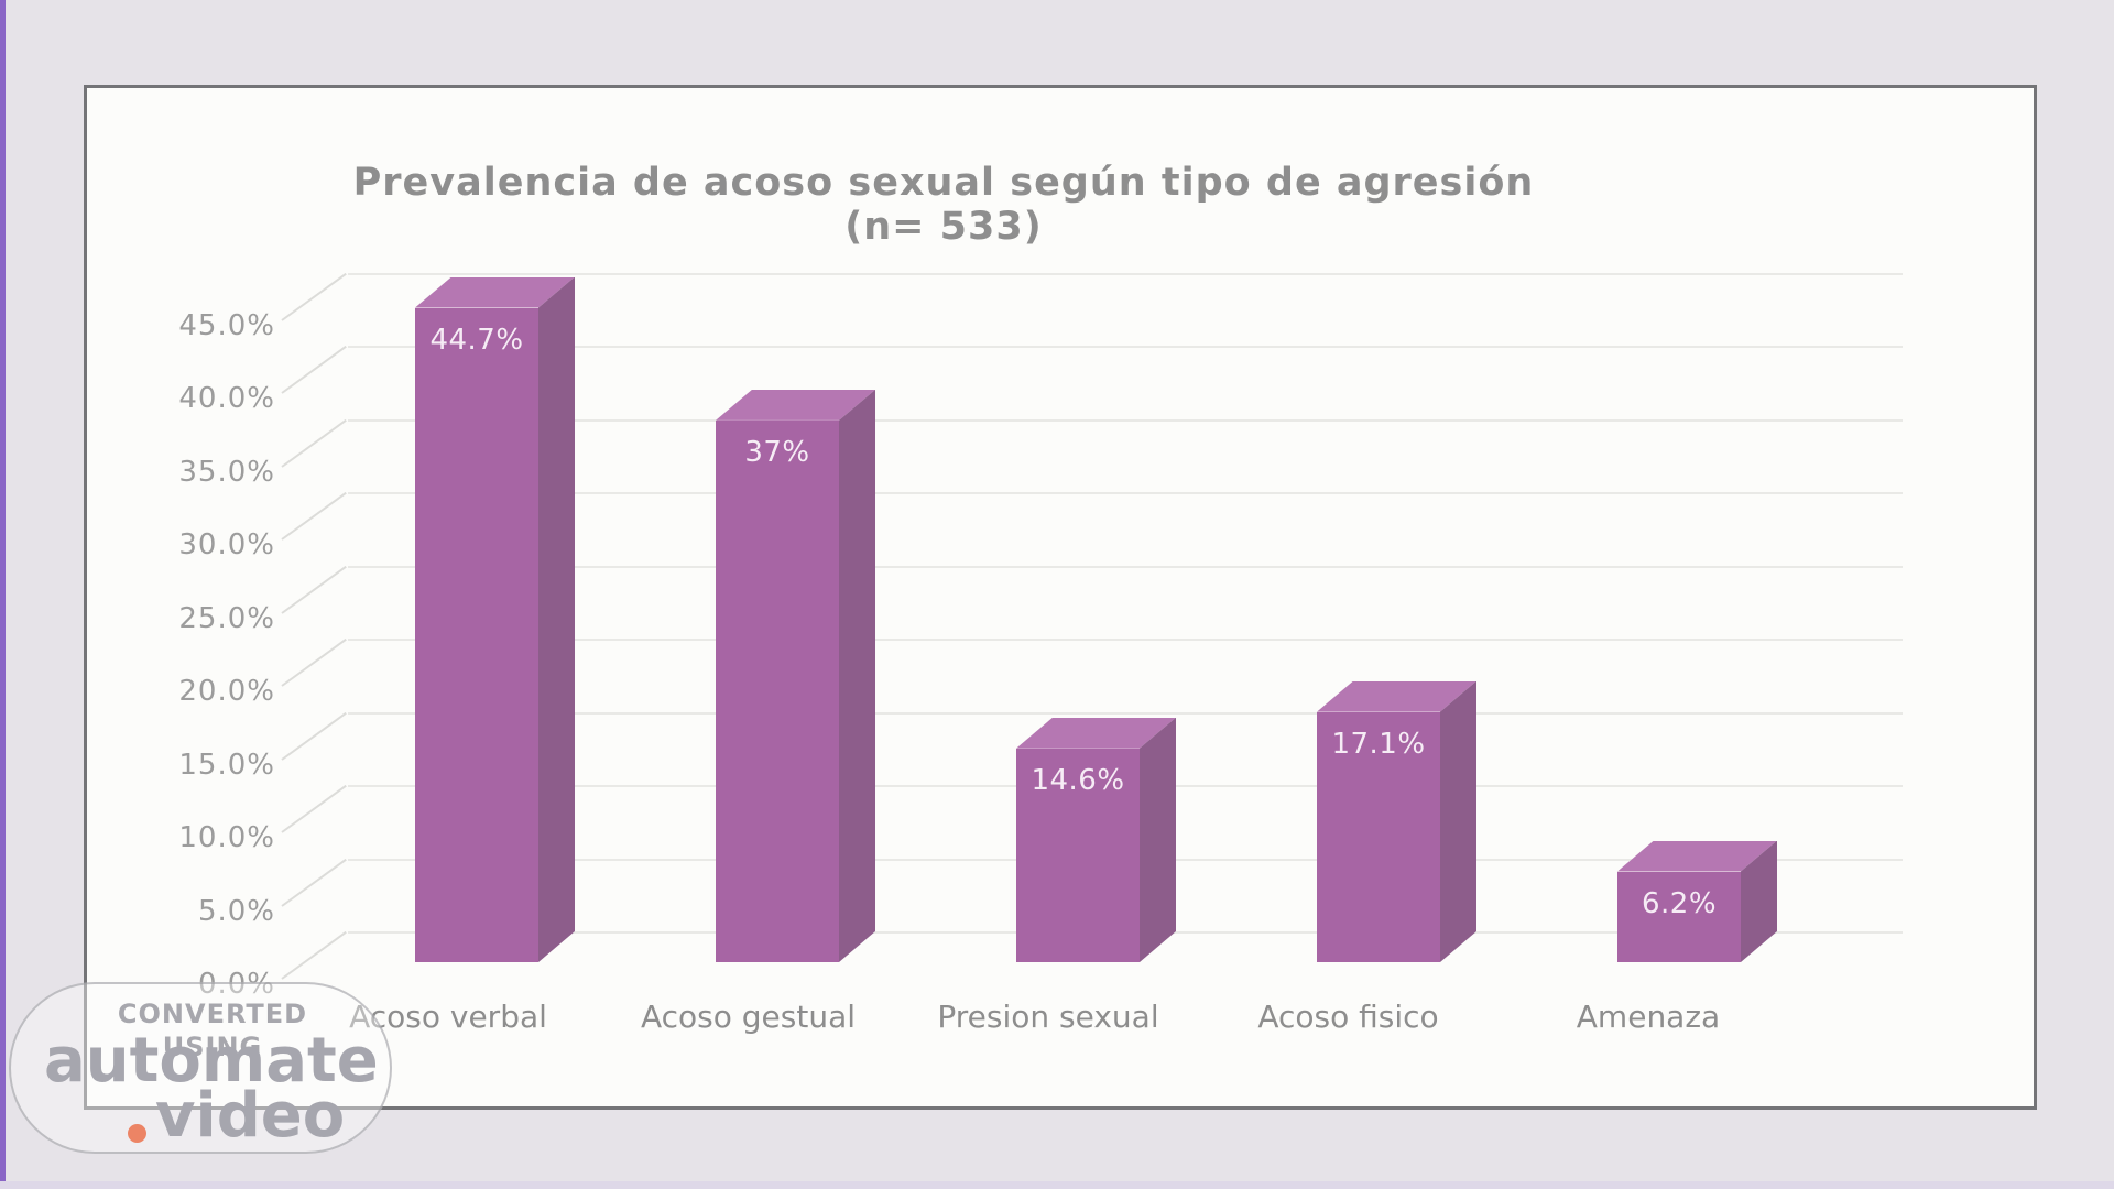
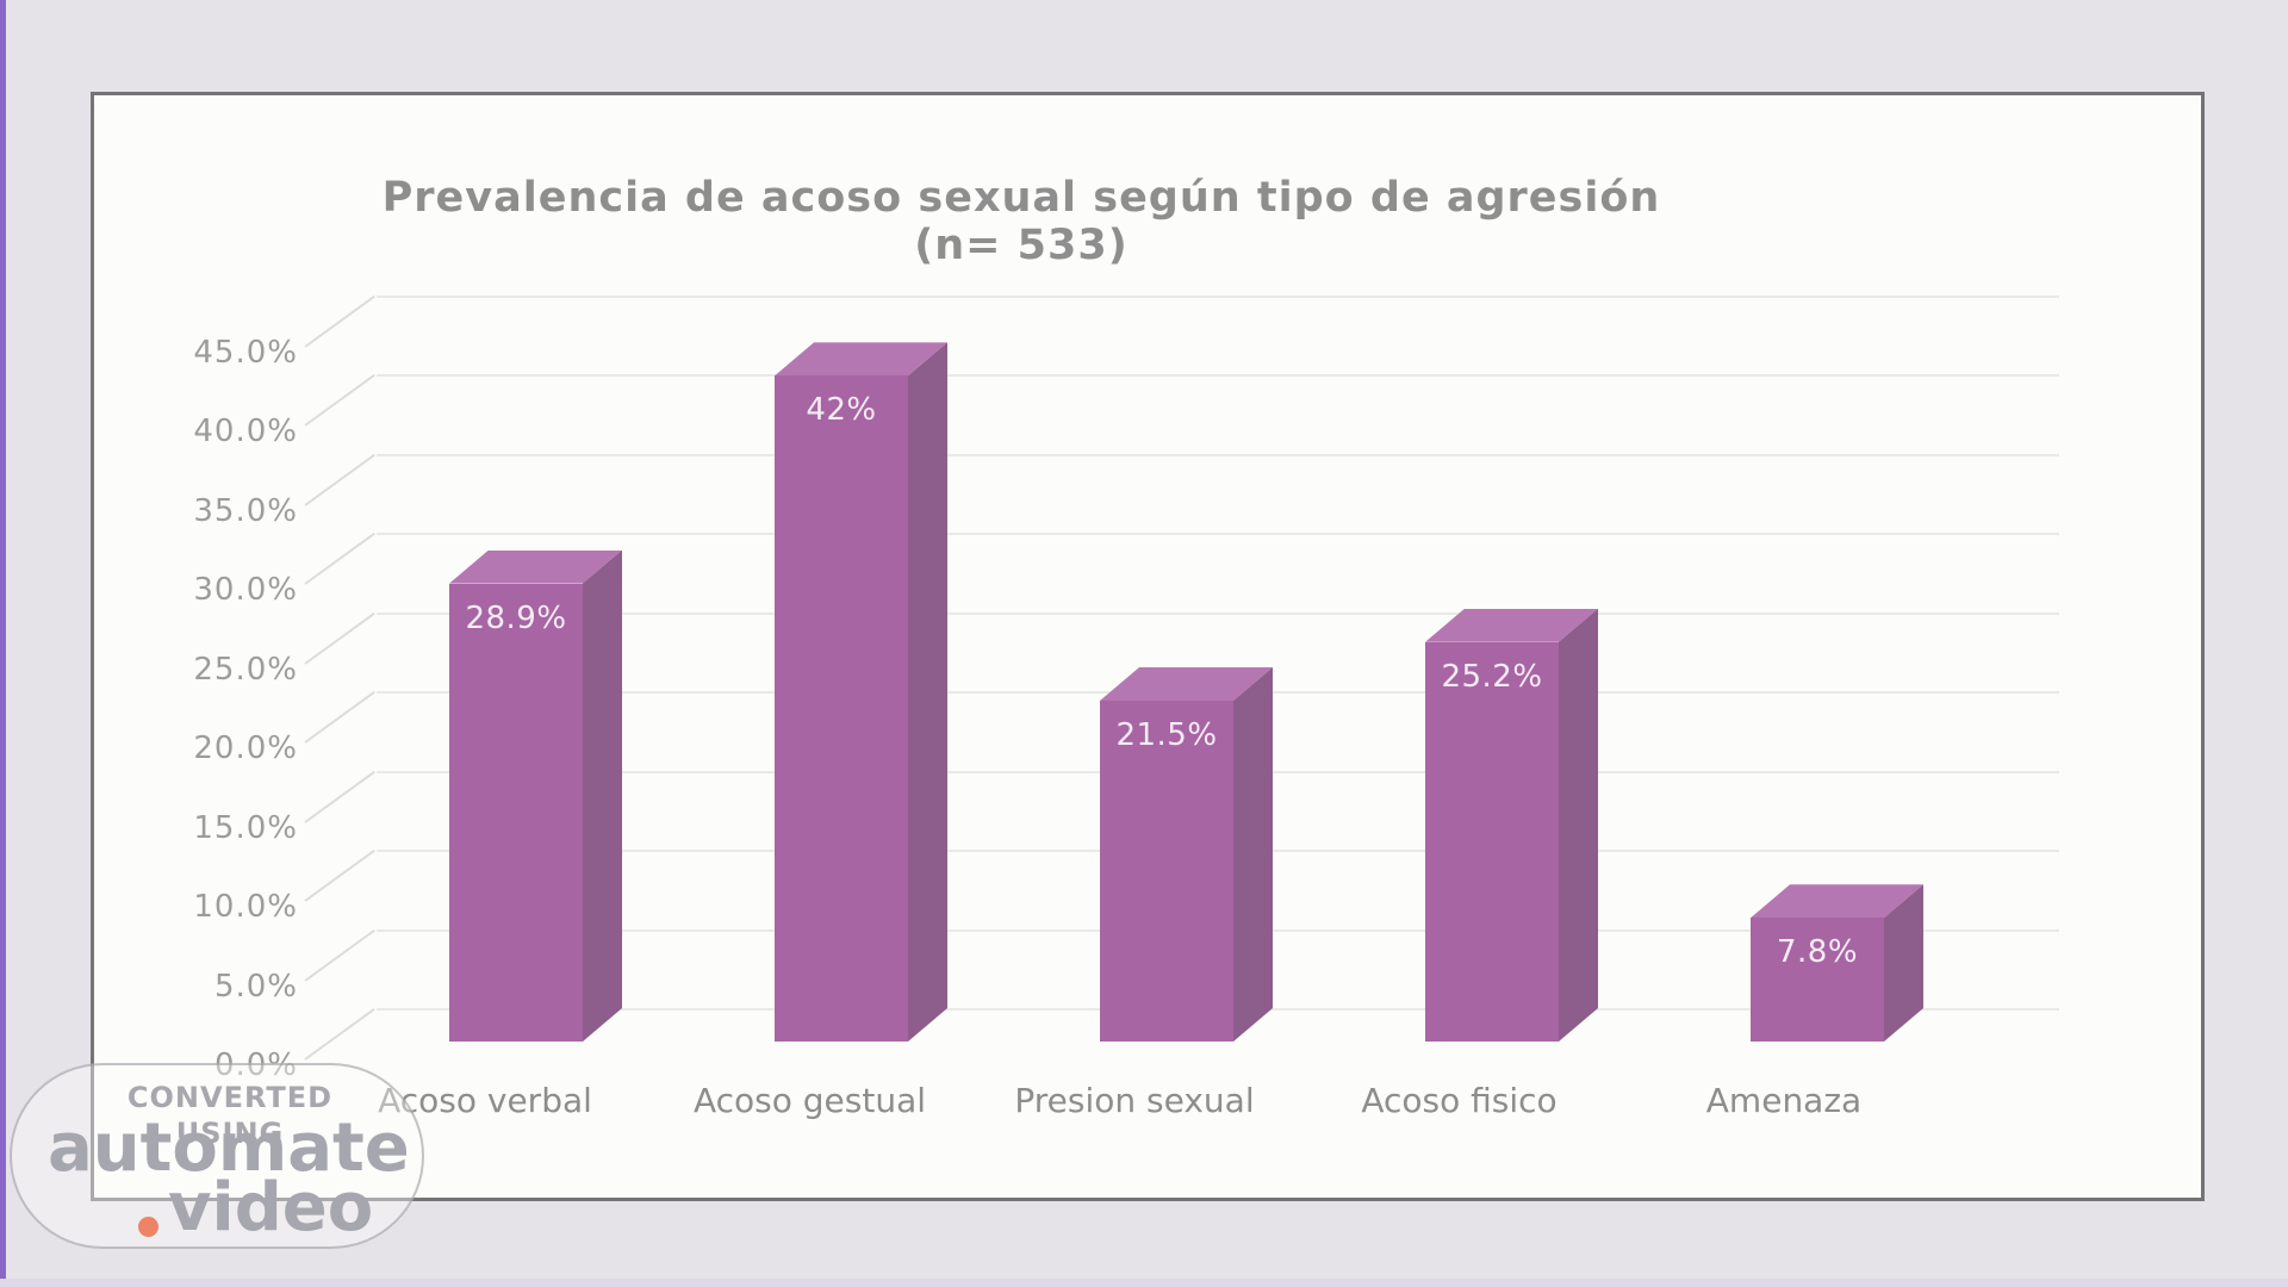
Acoso verbal: 44.7% -> 28.9%
Acoso gestual: 37% -> 42%
Presion sexual: 14.6% -> 21.5%
Acoso fisico: 17.1% -> 25.2%
Amenaza: 6.2% -> 7.8%
